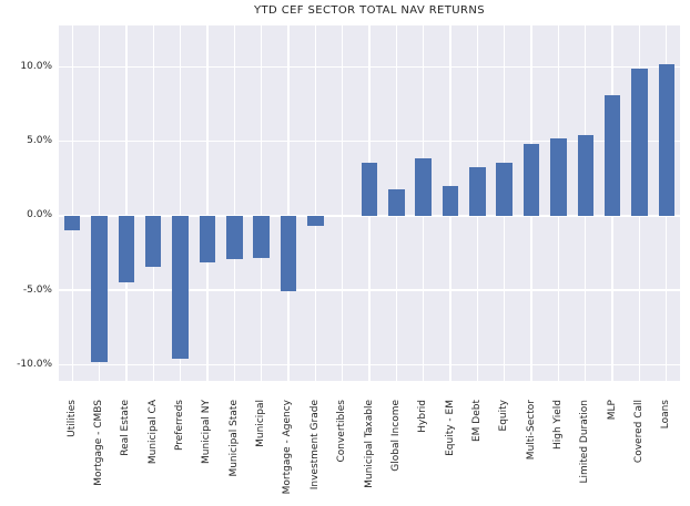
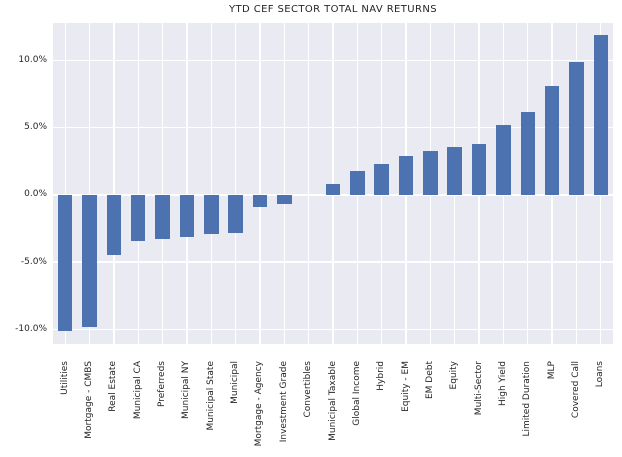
Utilities: -1.0% -> -10.1%
Preferreds: -9.6% -> -3.3%
Mortgage - Agency: -5.1% -> -0.9%
Municipal Taxable: 3.6% -> 0.8%
Hybrid: 3.9% -> 2.3%
Equity - EM: 2.0% -> 2.9%
Multi-Sector: 4.8% -> 3.8%
Limited Duration: 5.4% -> 6.2%
Loans: 10.2% -> 11.9%
